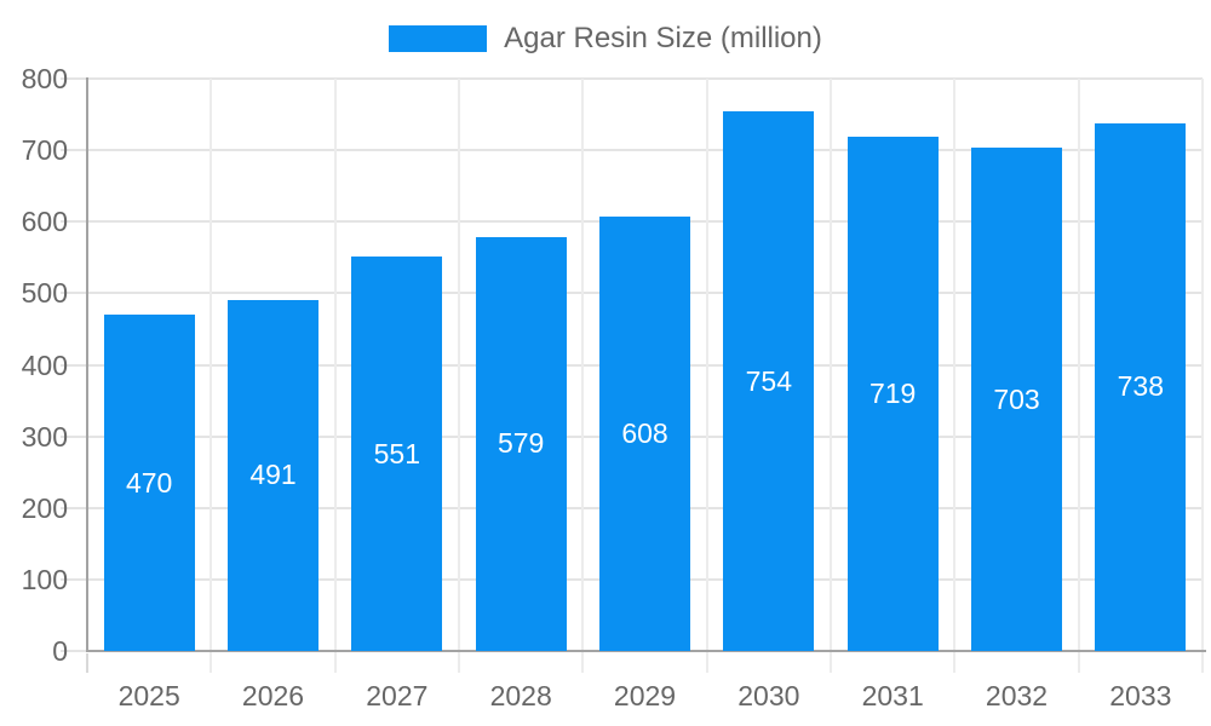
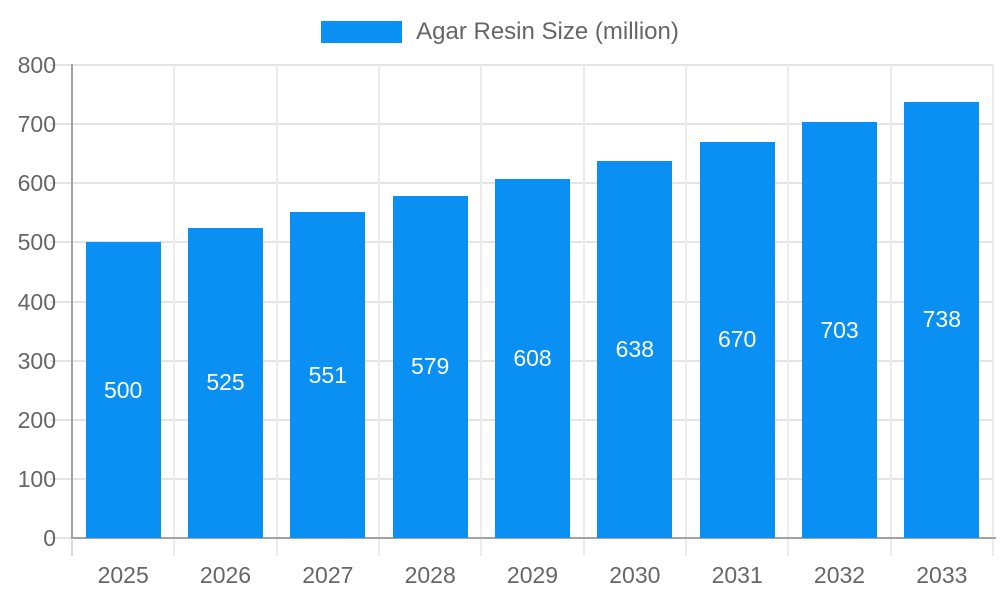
2025: 470 -> 500
2026: 491 -> 525
2030: 754 -> 638
2031: 719 -> 670
